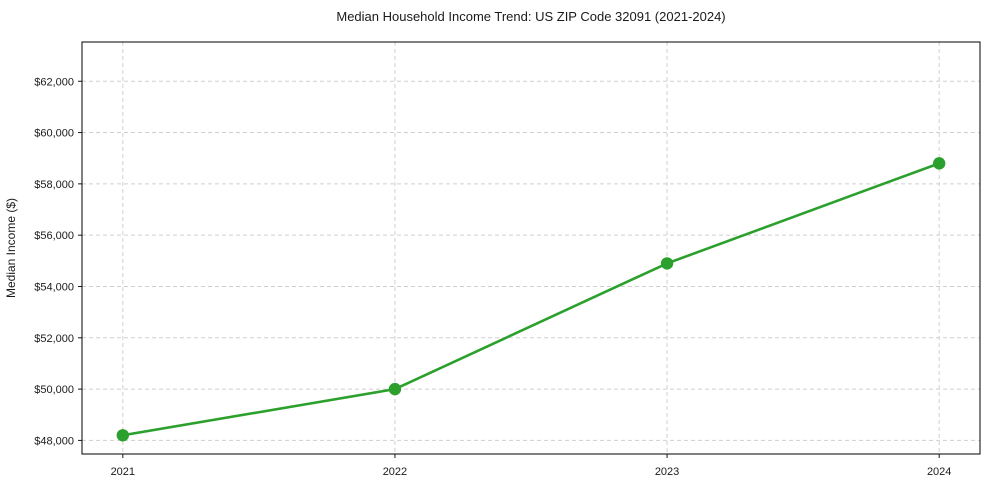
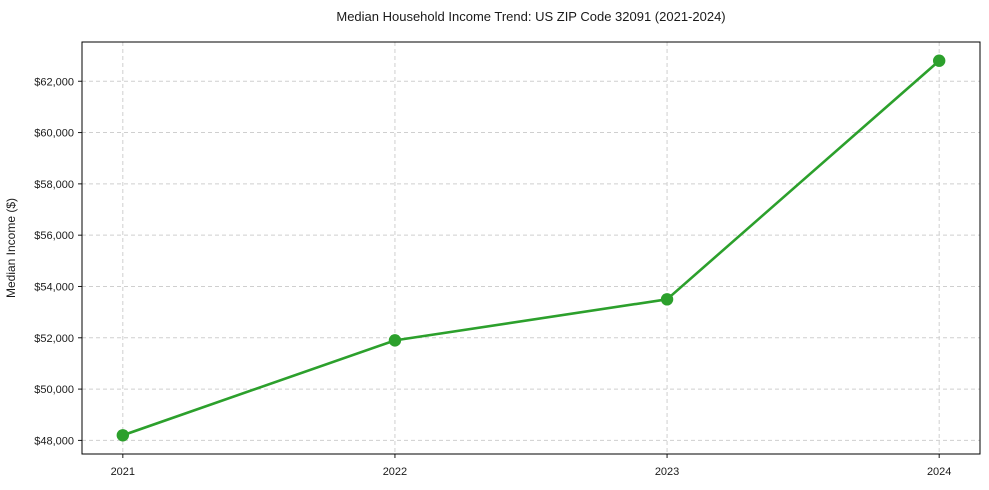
2022: $50000 -> $51900
2023: $54900 -> $53500
2024: $58800 -> $62800
